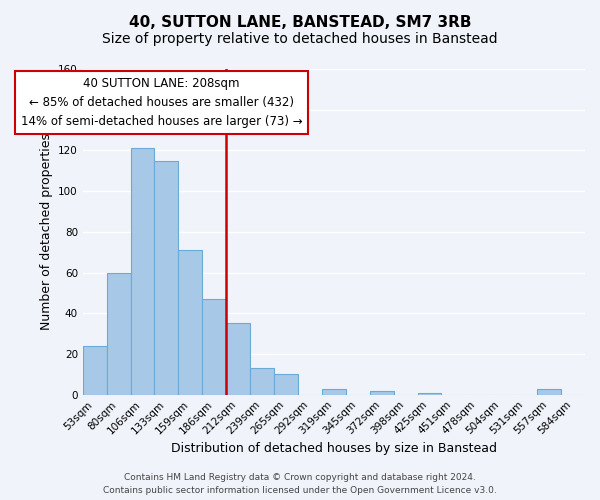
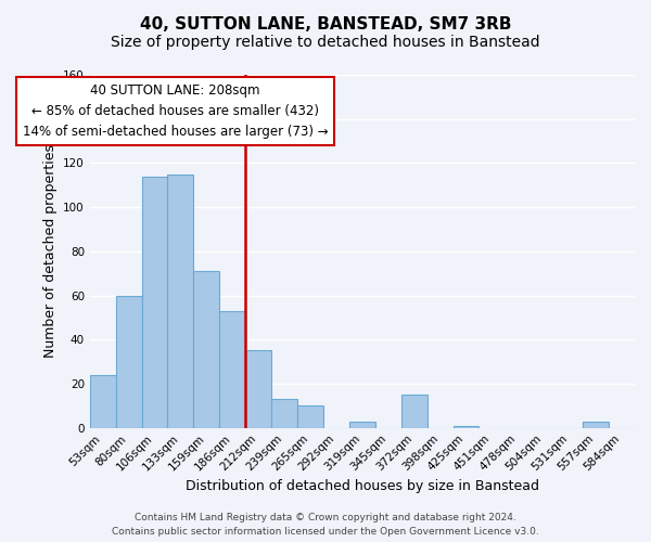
106sqm: 121 -> 114
186sqm: 47 -> 53
372sqm: 2 -> 15
